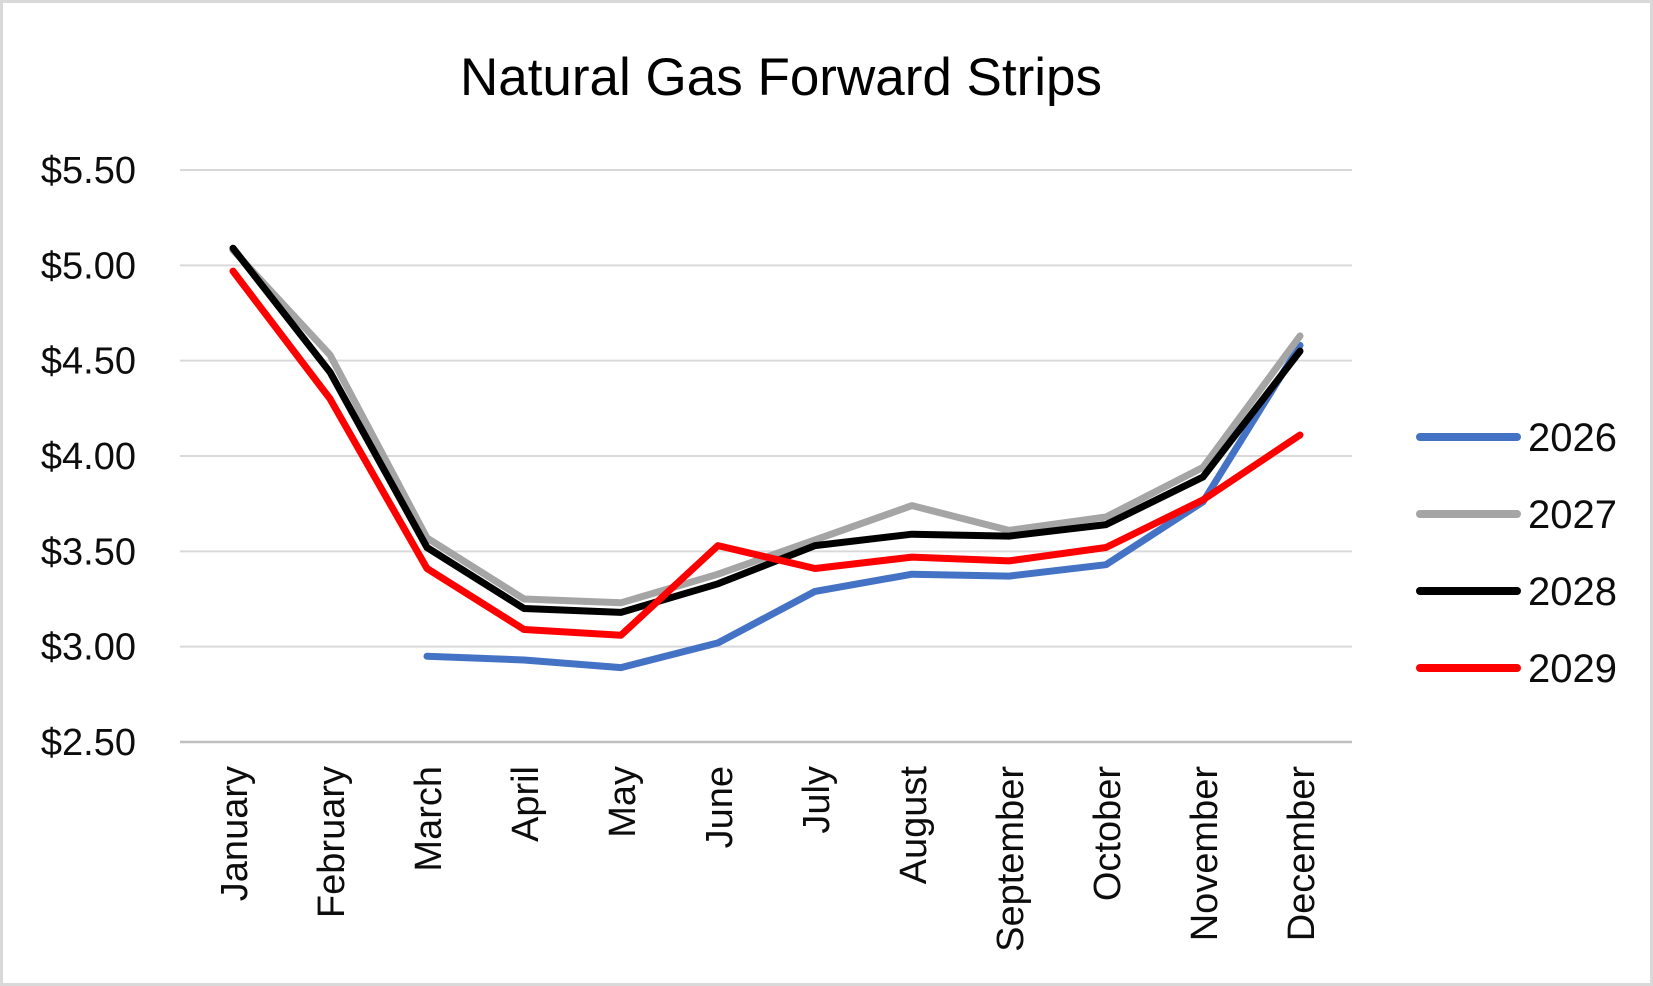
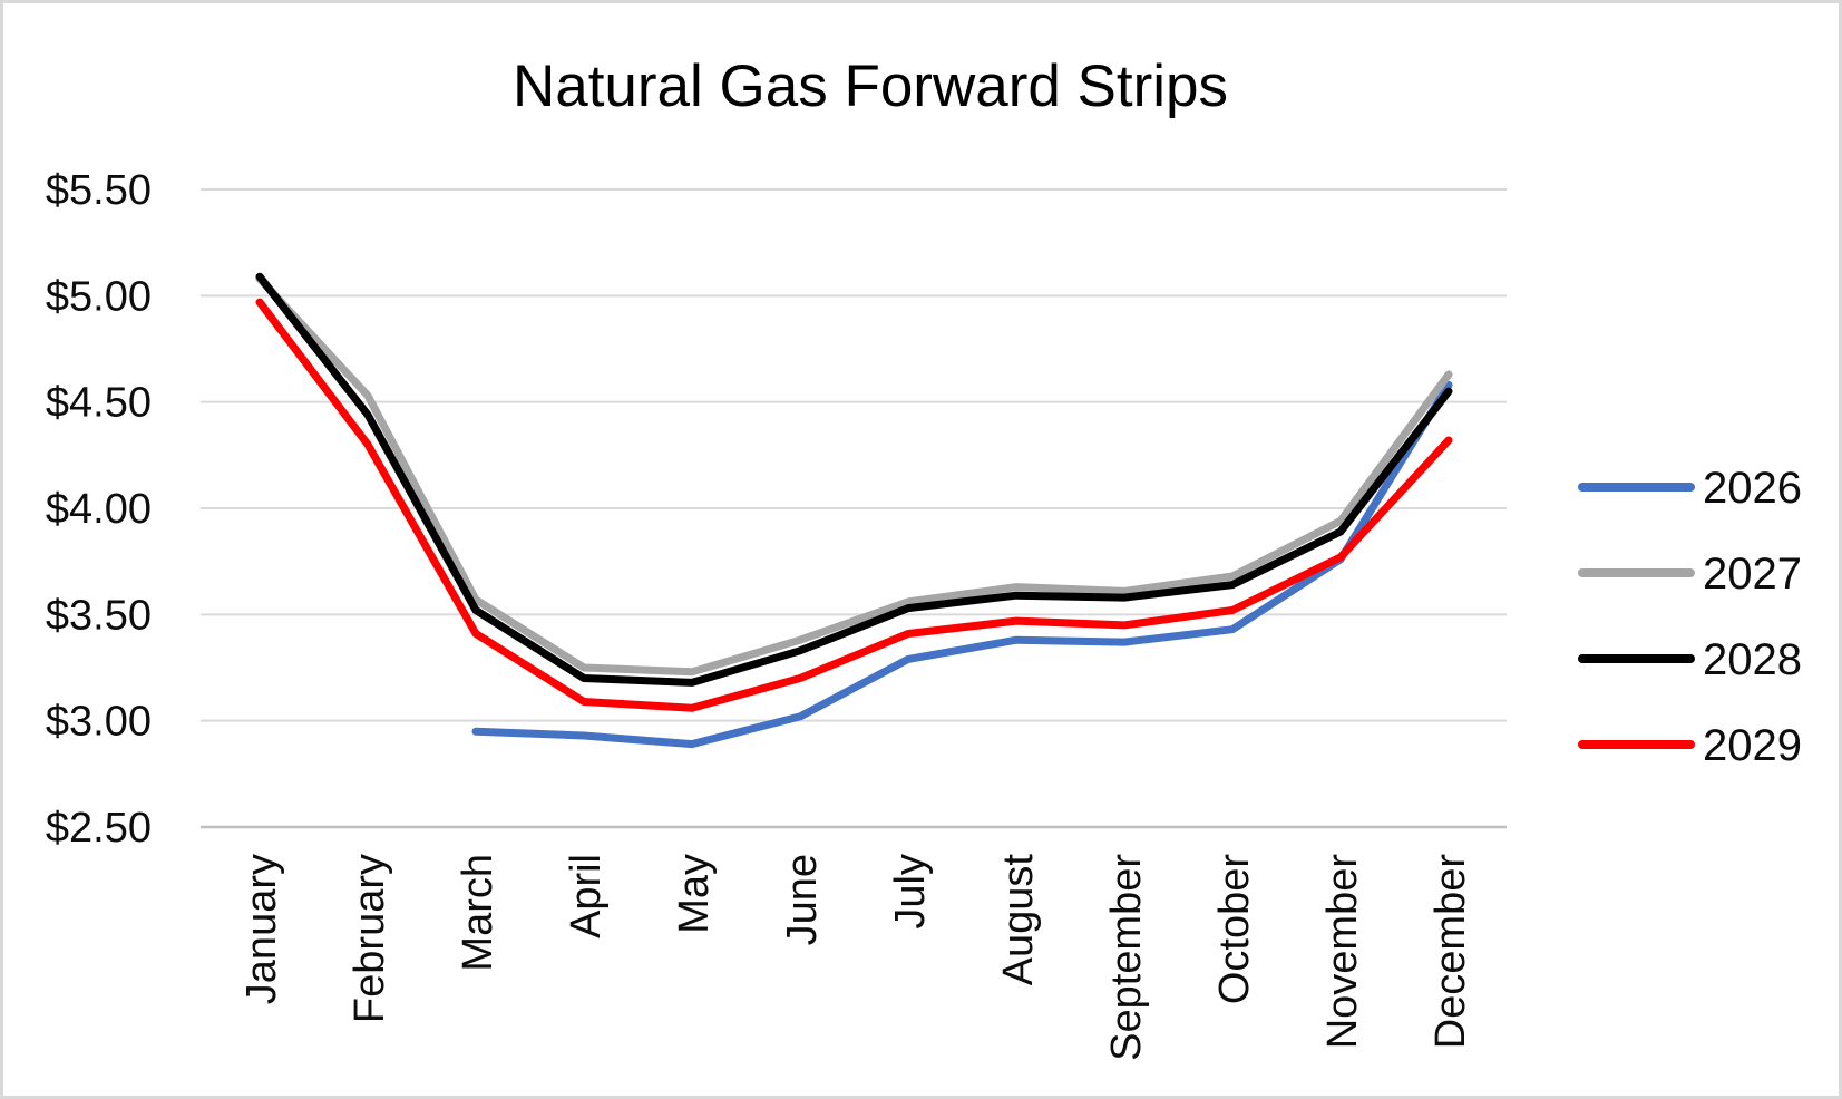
2029/June: $3.53 -> $3.20
2027/August: $3.74 -> $3.63
2029/December: $4.11 -> $4.32
